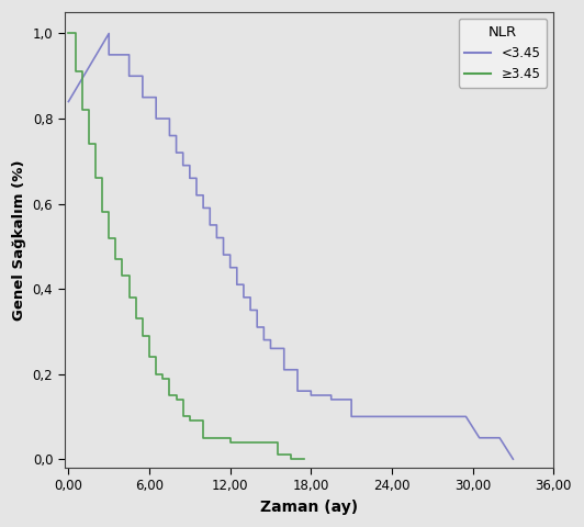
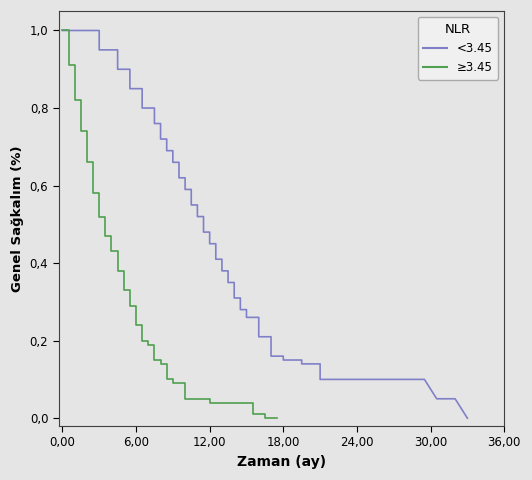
<3.45/0,00: 0,84 -> 1,00
